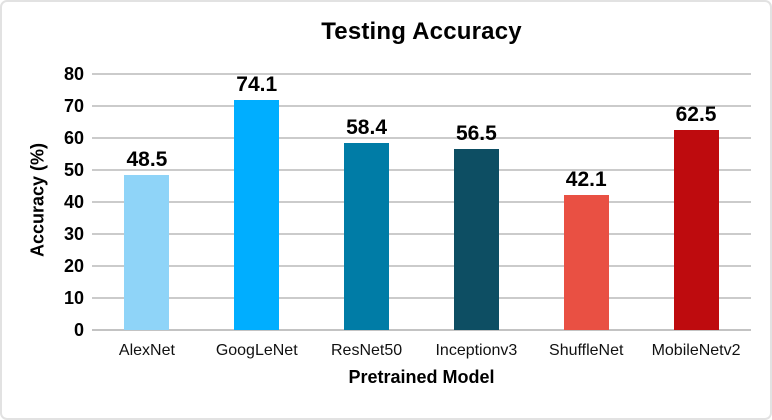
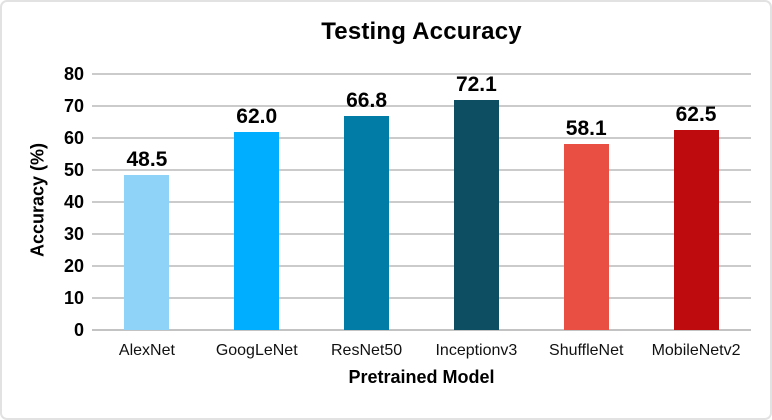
GoogLeNet: 74.1 -> 62.0
ResNet50: 58.4 -> 66.8
Inceptionv3: 56.5 -> 72.1
ShuffleNet: 42.1 -> 58.1
